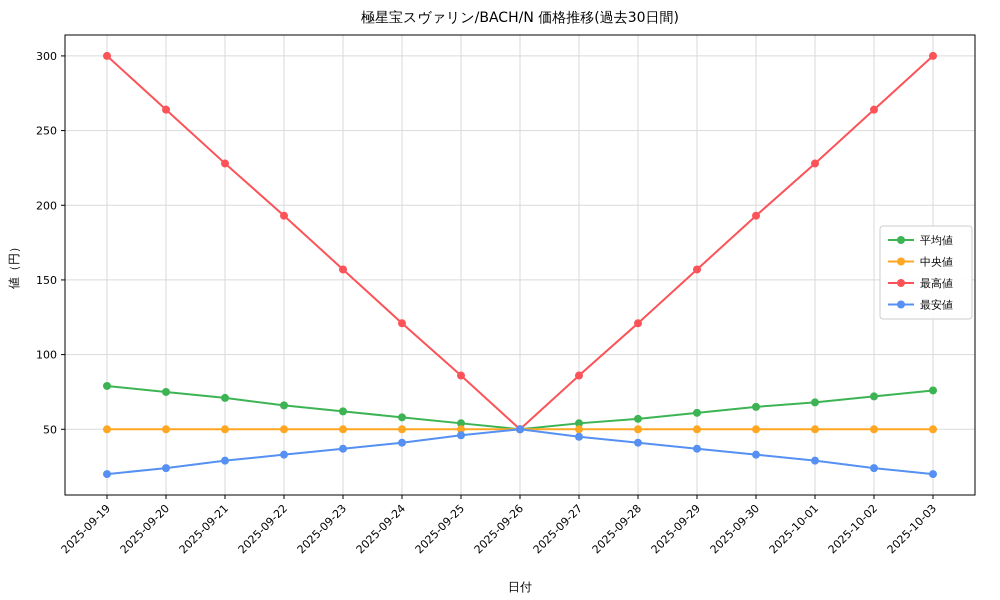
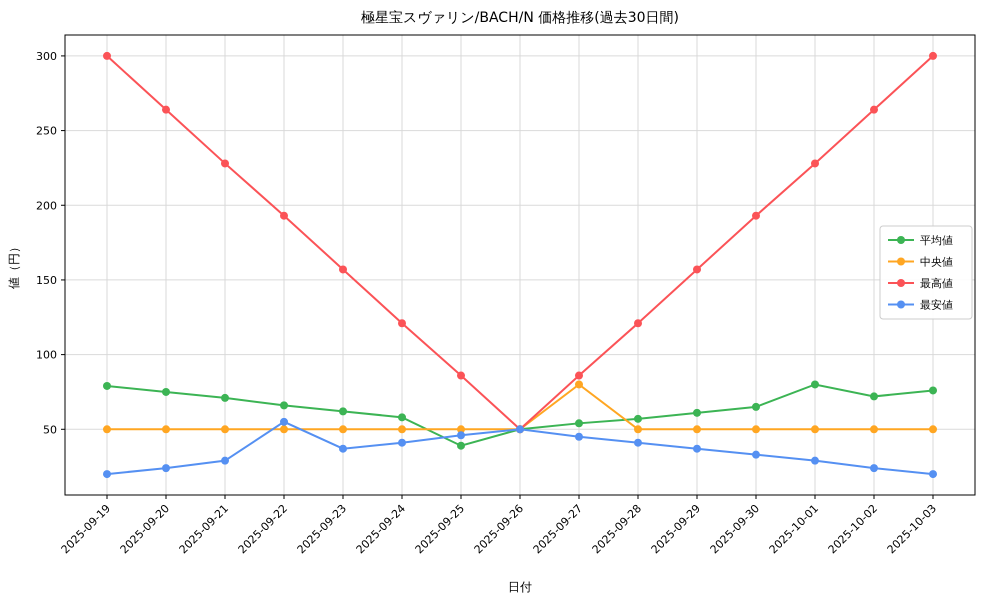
最安値/2025-09-22: 33 -> 55
平均値/2025-09-25: 54 -> 39
中央値/2025-09-27: 50 -> 80
平均値/2025-10-01: 68 -> 80
